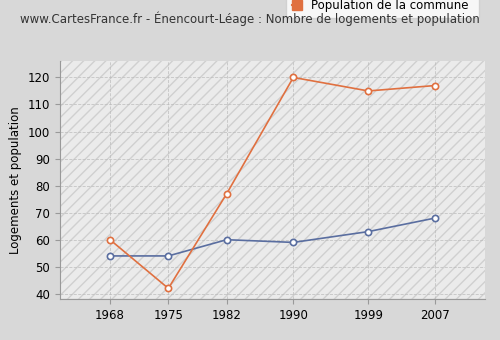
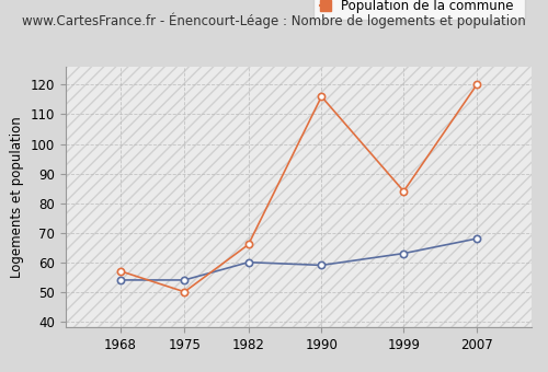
Population de la commune/1968: 60 -> 57
Population de la commune/1975: 42 -> 50
Population de la commune/1982: 77 -> 66
Population de la commune/1990: 120 -> 116
Population de la commune/1999: 115 -> 84
Population de la commune/2007: 117 -> 120
